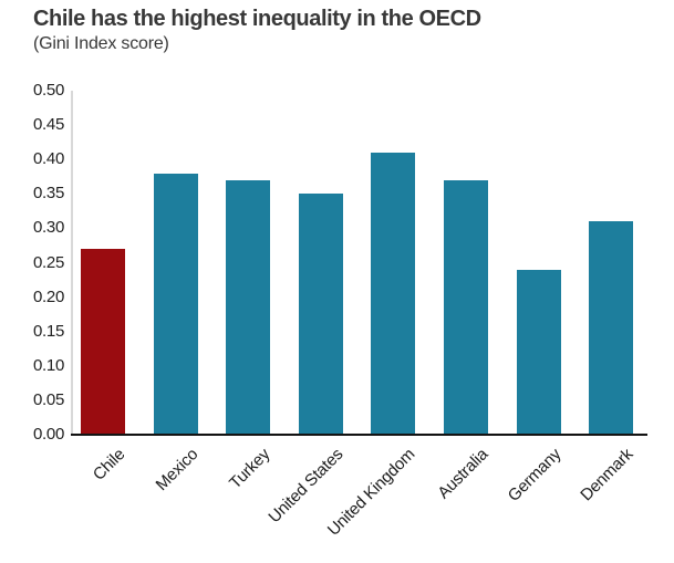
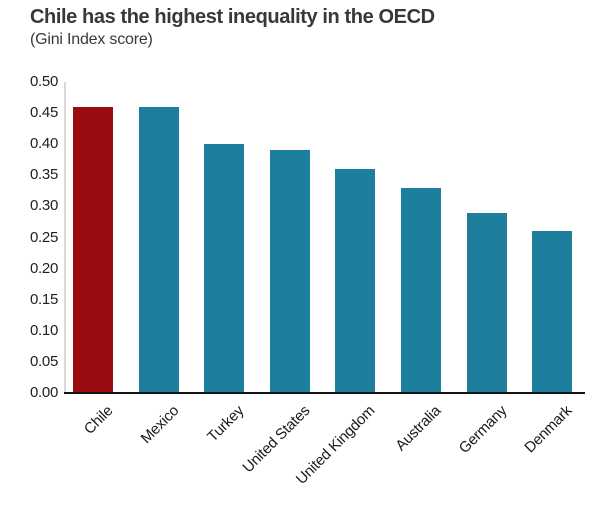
Chile: 0.27 -> 0.46
Mexico: 0.38 -> 0.46
Turkey: 0.37 -> 0.40
United States: 0.35 -> 0.39
United Kingdom: 0.41 -> 0.36
Australia: 0.37 -> 0.33
Germany: 0.24 -> 0.29
Denmark: 0.31 -> 0.26
